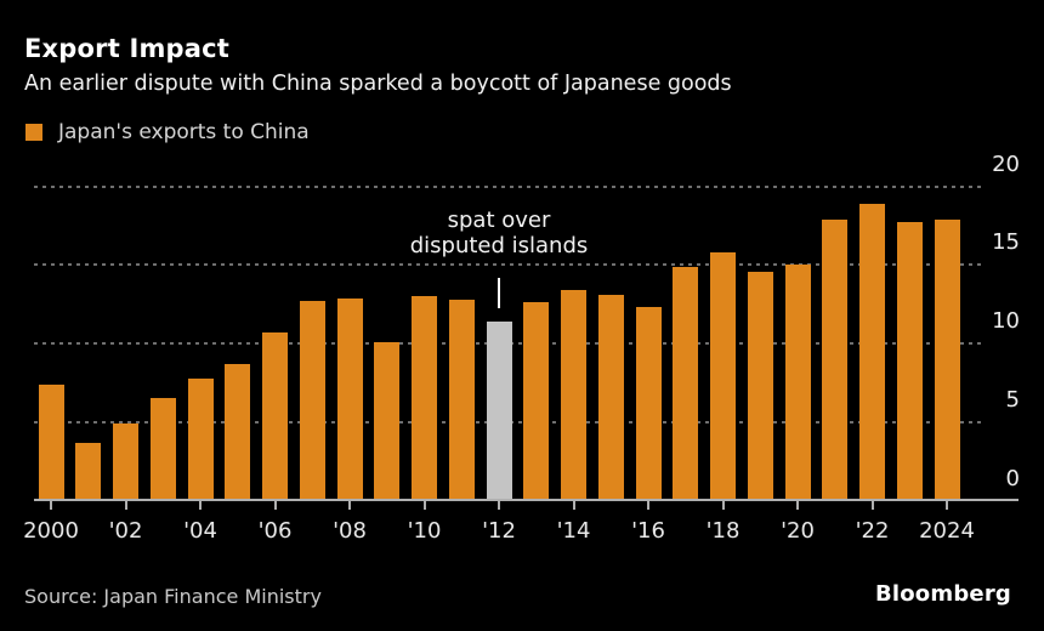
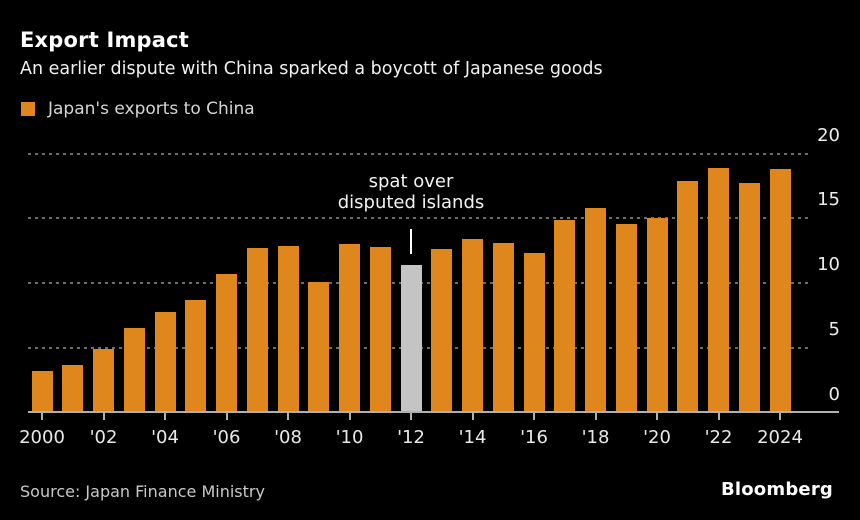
2000: 7.4 -> 3.2
2024: 17.9 -> 18.8
